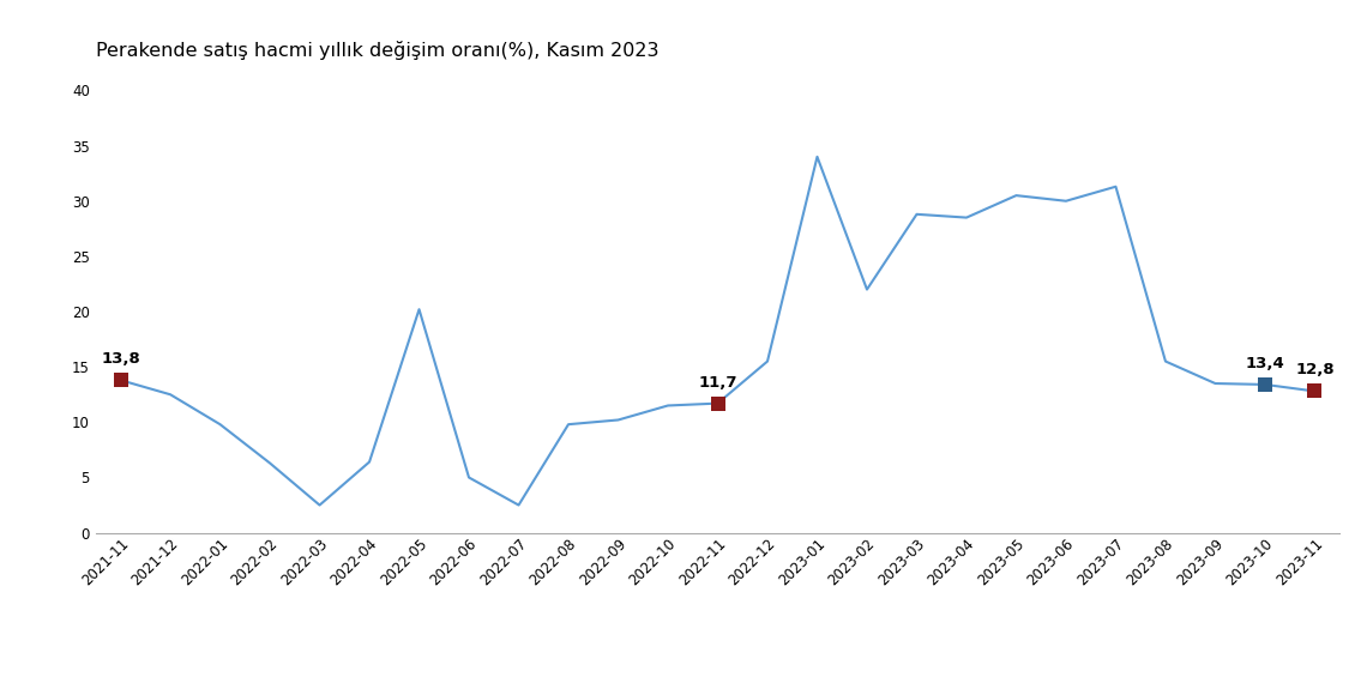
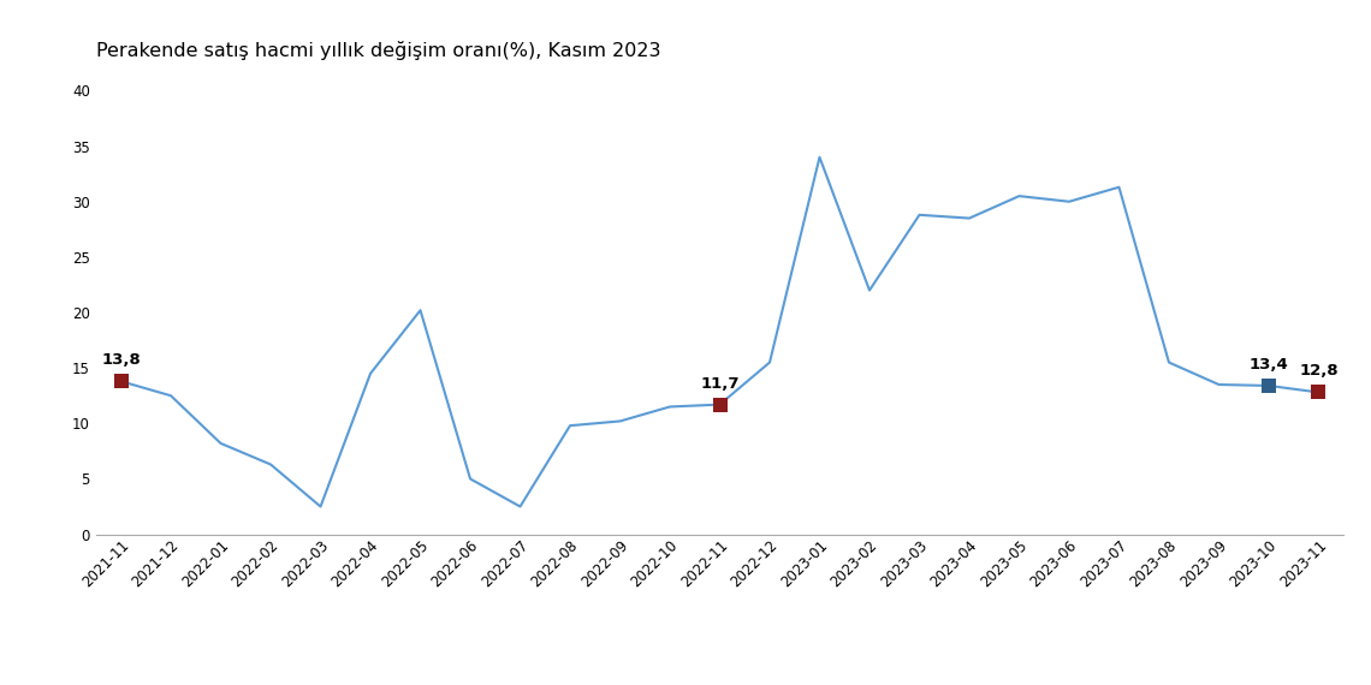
2022-01: 9.8 -> 8.2
2022-04: 6.4 -> 14.5
